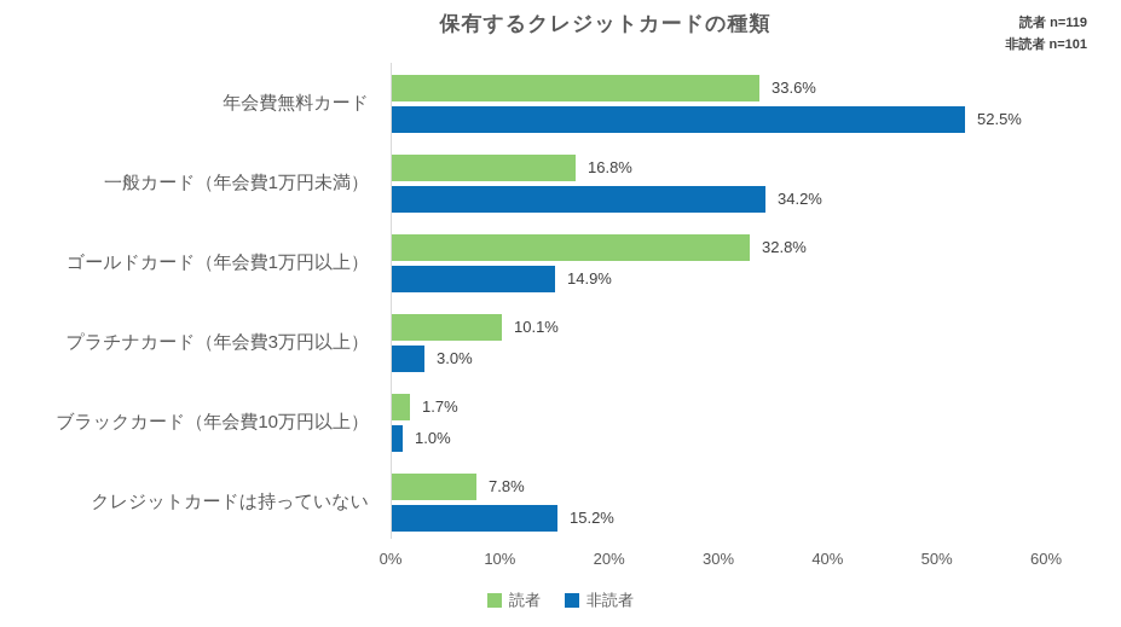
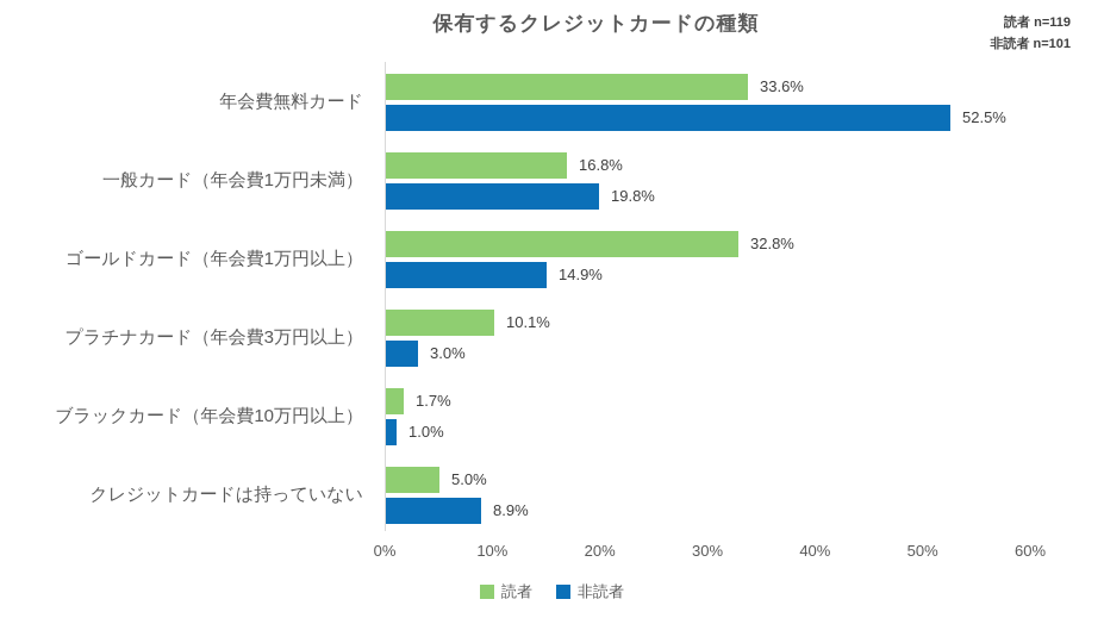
非読者/一般カード（年会費1万円未満）: 34.2% -> 19.8%
読者/クレジットカードは持っていない: 7.8% -> 5.0%
非読者/クレジットカードは持っていない: 15.2% -> 8.9%
